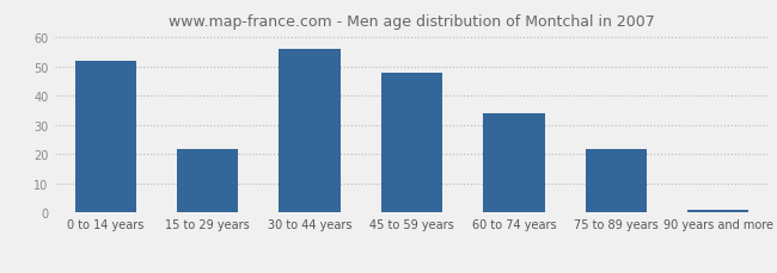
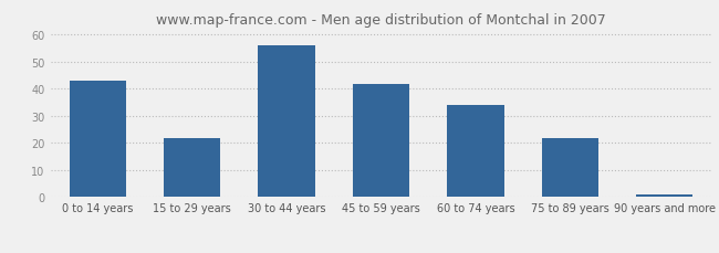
0 to 14 years: 52 -> 43
45 to 59 years: 48 -> 42
